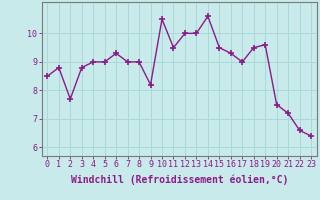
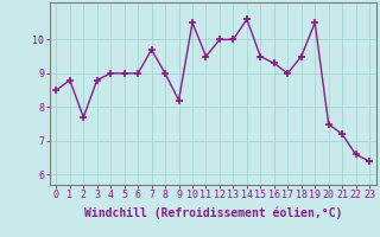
6: 9.3 -> 9.0
7: 9.0 -> 9.7
19: 9.6 -> 10.5
